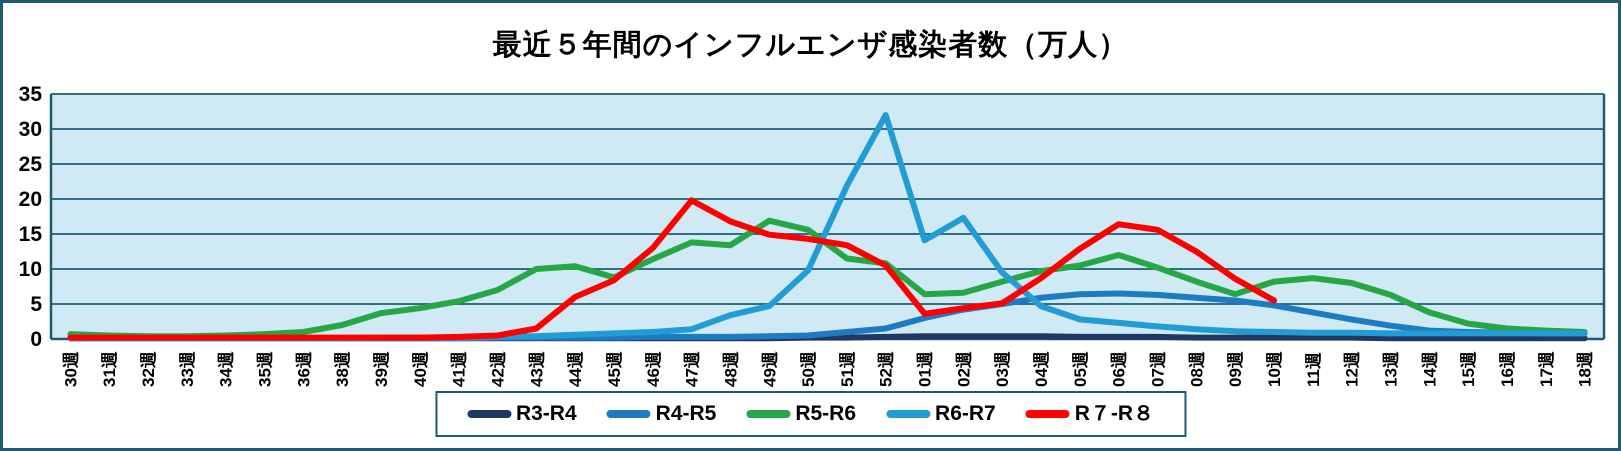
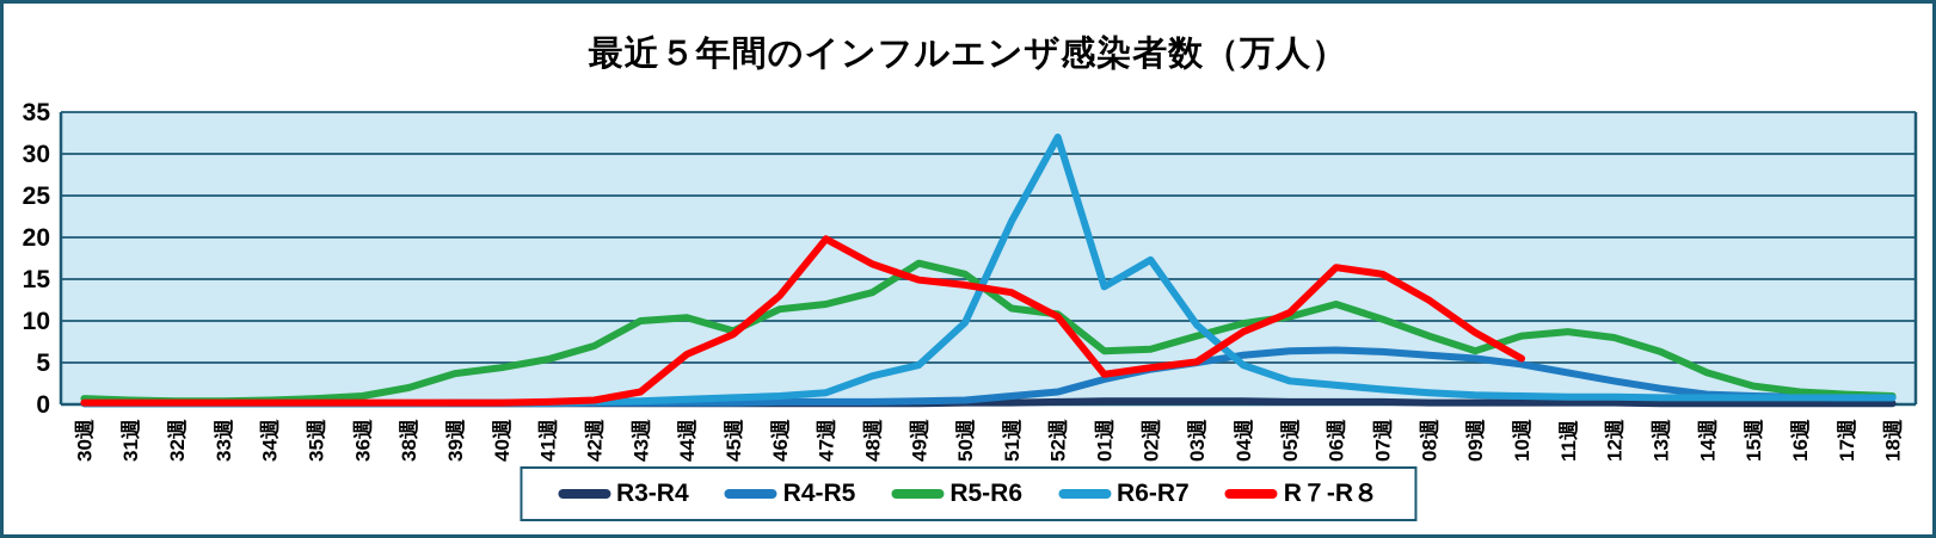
R5-R6/47週: 14 -> 12
R７-R８/05週: 13 -> 11
